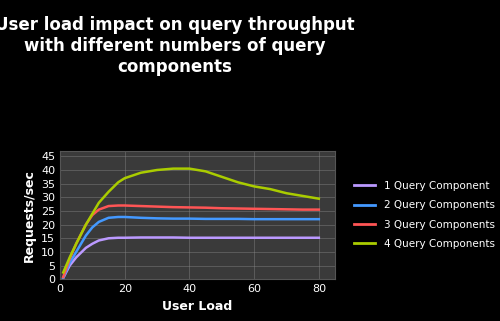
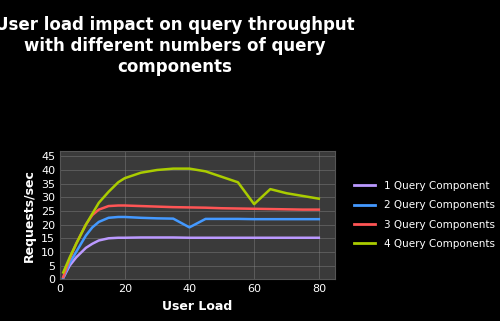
2 Query Components/40: 22.2 -> 19.0
4 Query Components/60: 34.0 -> 27.5
